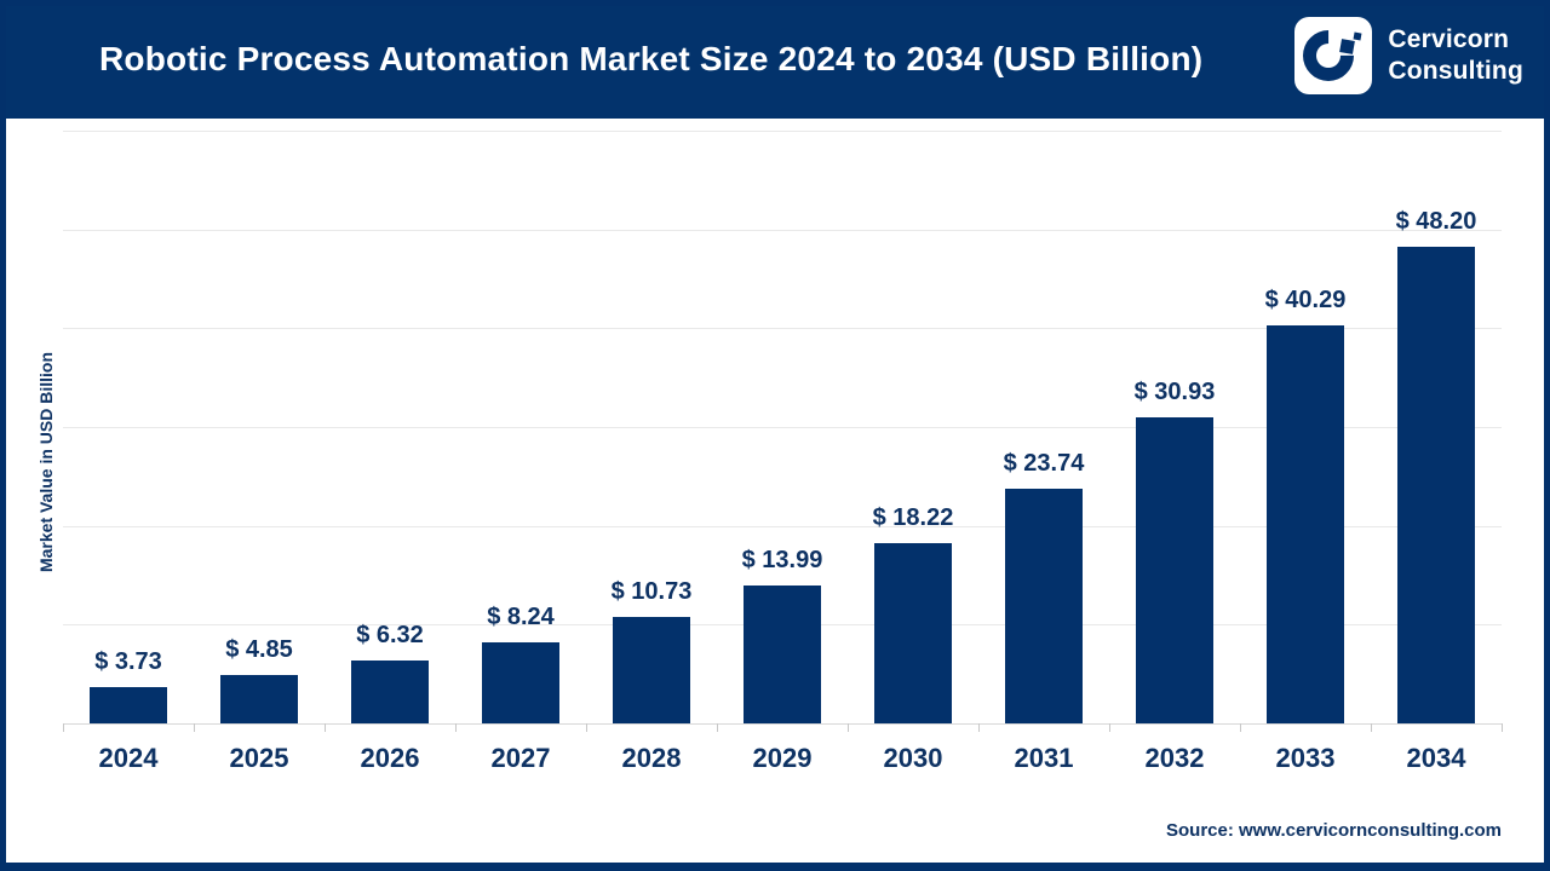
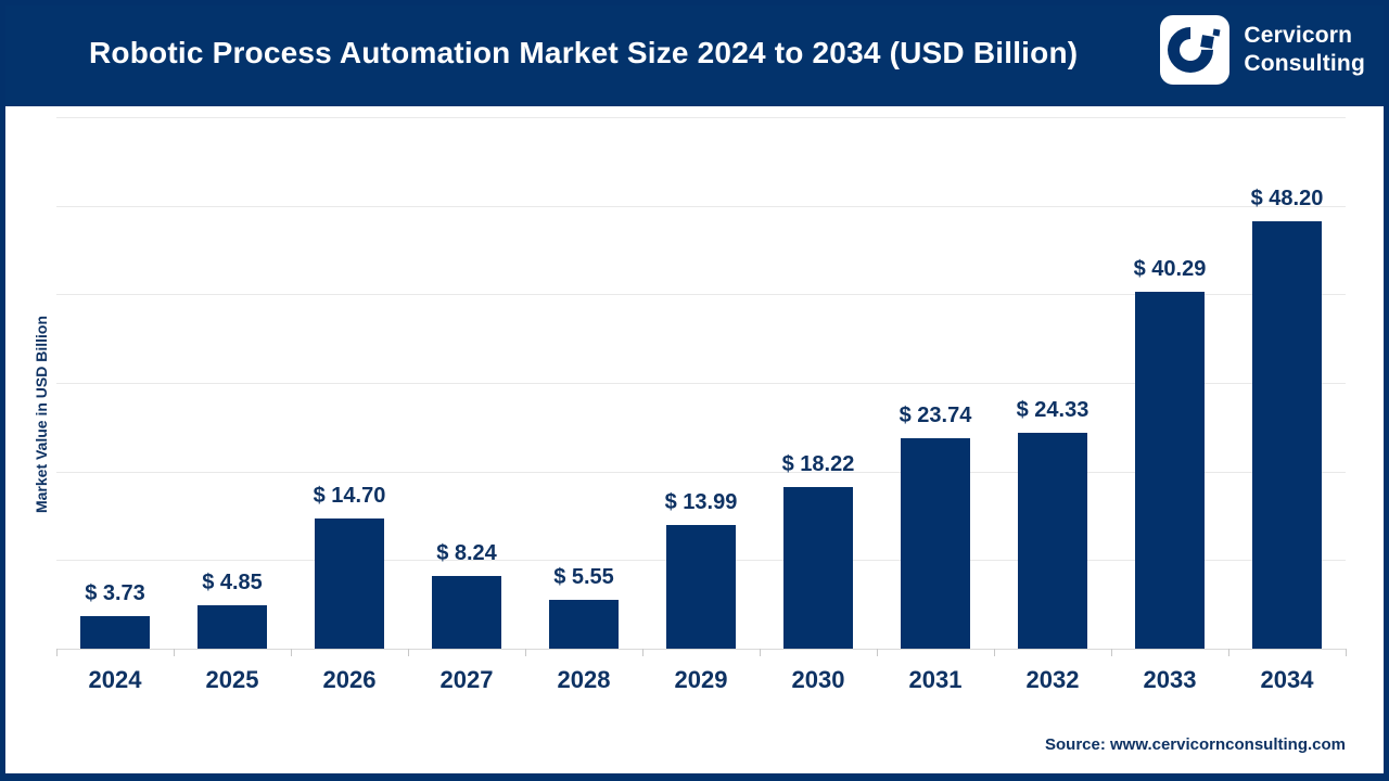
2026: 6.32 -> 14.70
2028: 10.73 -> 5.55
2032: 30.93 -> 24.33
